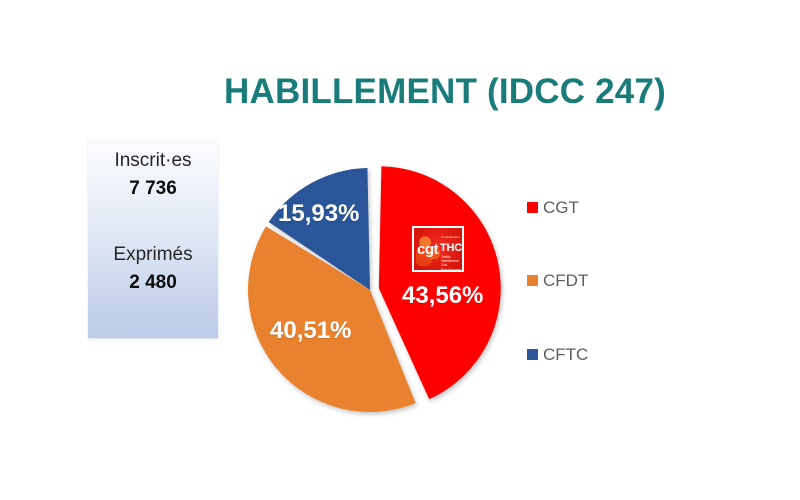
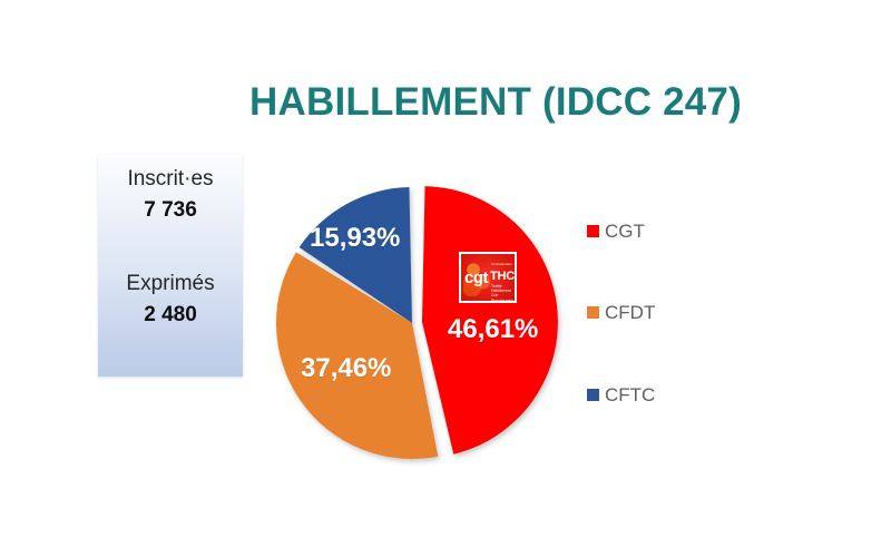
CGT: 43,56% -> 46,61%
CFDT: 40,51% -> 37,46%
